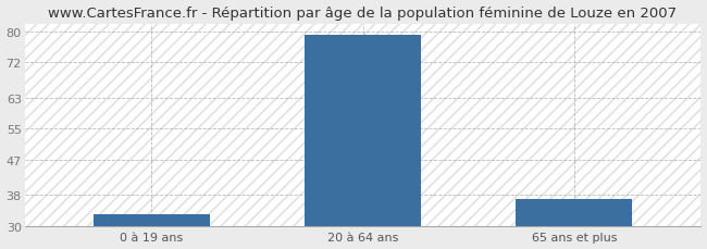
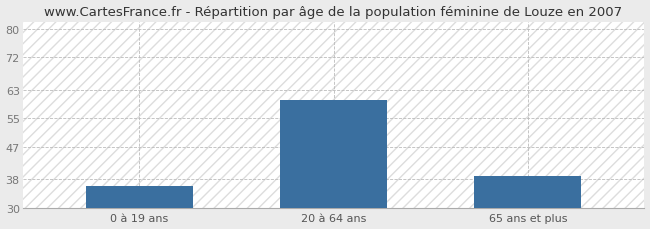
0 à 19 ans: 33 -> 36
20 à 64 ans: 79 -> 60
65 ans et plus: 37 -> 39
